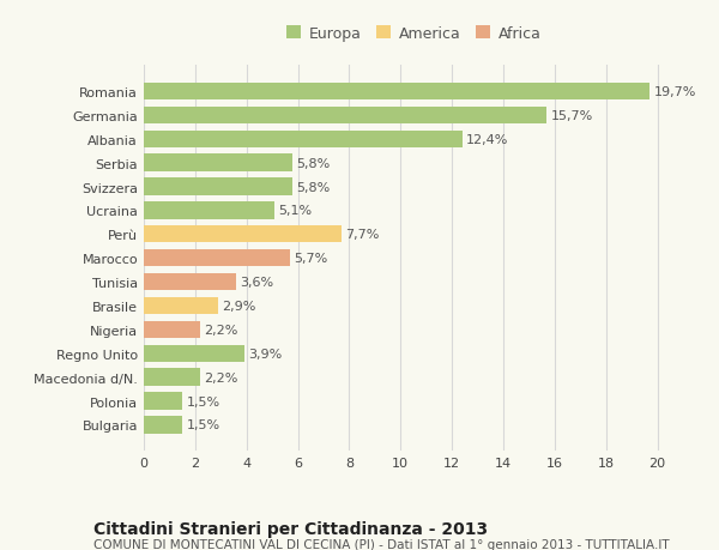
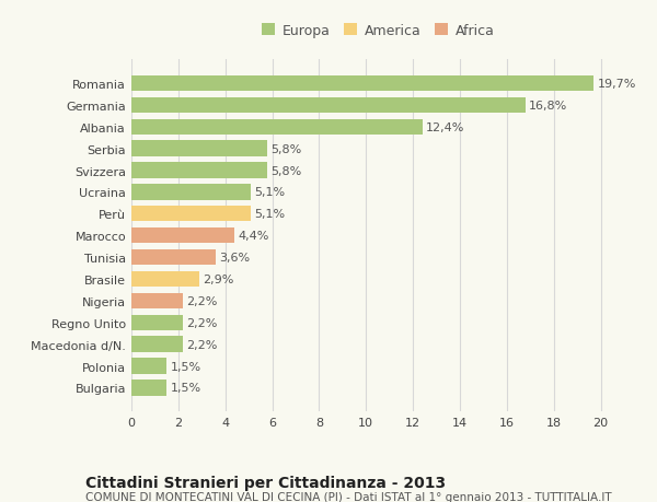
Germania: 15,7% -> 16,8%
Perù: 7,7% -> 5,1%
Marocco: 5,7% -> 4,4%
Regno Unito: 3,9% -> 2,2%
